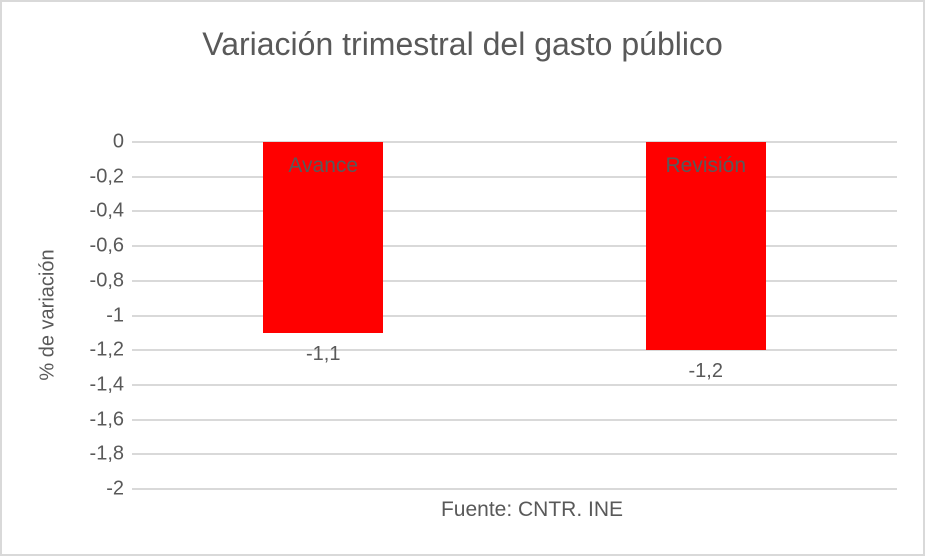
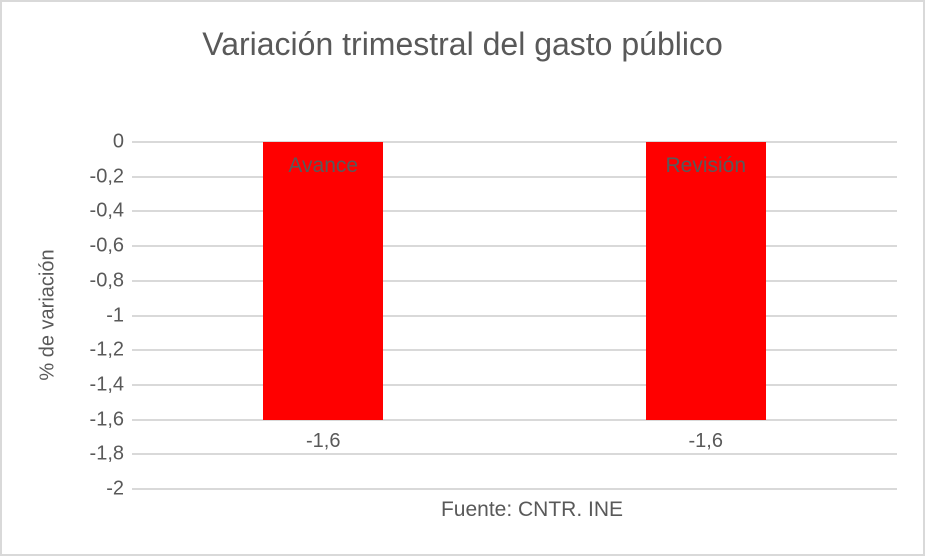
Avance: -1,1 -> -1,6
Revisión: -1,2 -> -1,6
